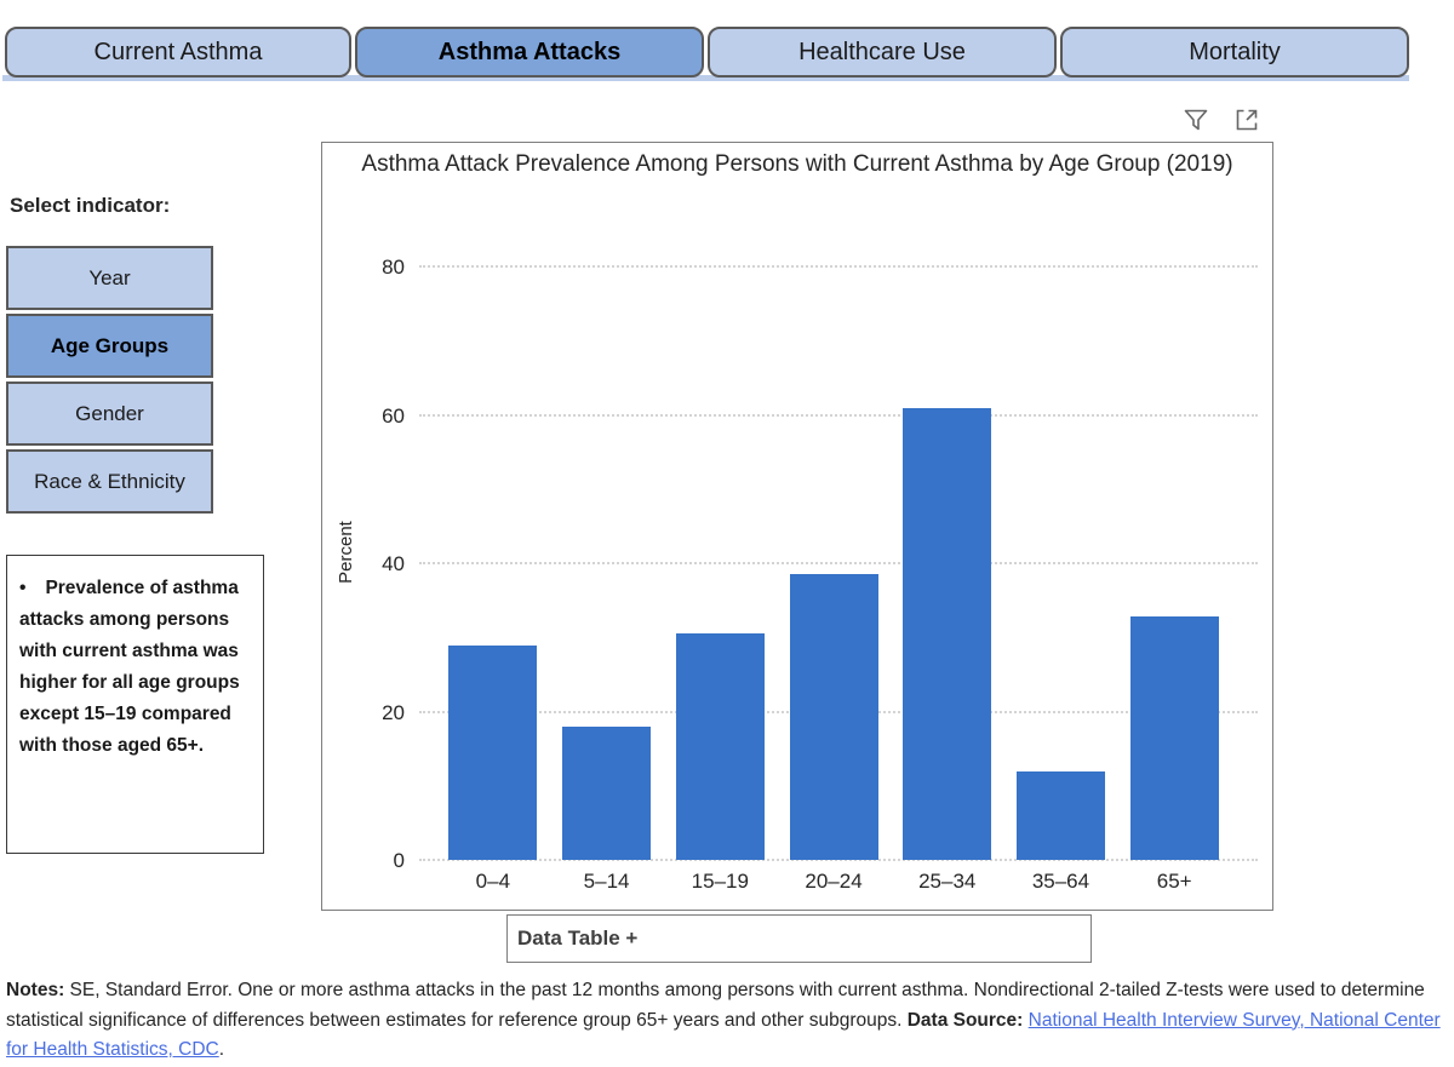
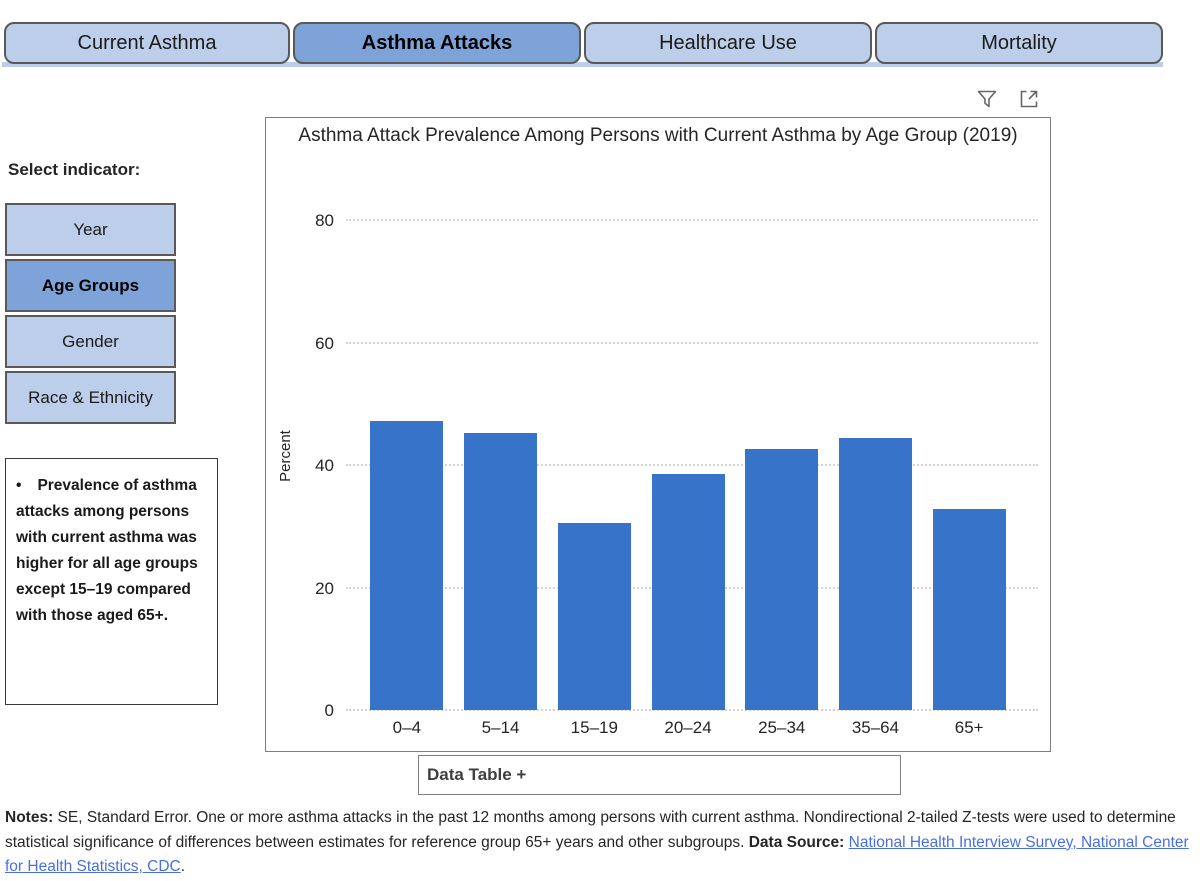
0–4: 29 -> 47
5–14: 18 -> 45
25–34: 61 -> 43
35–64: 12 -> 44
